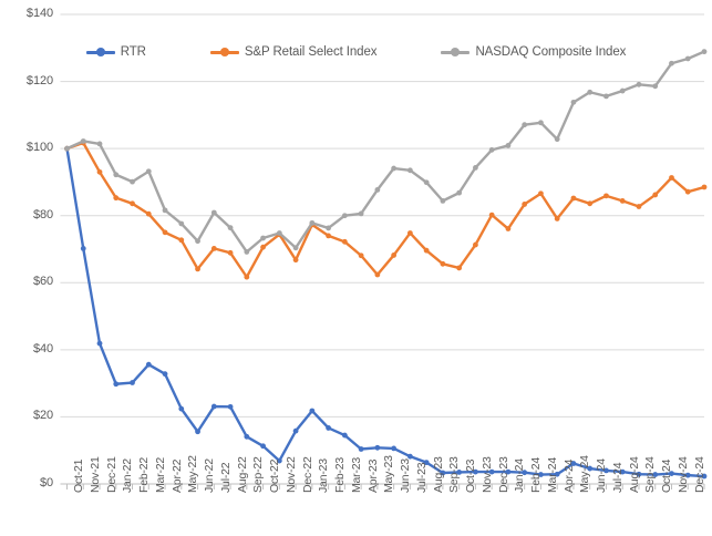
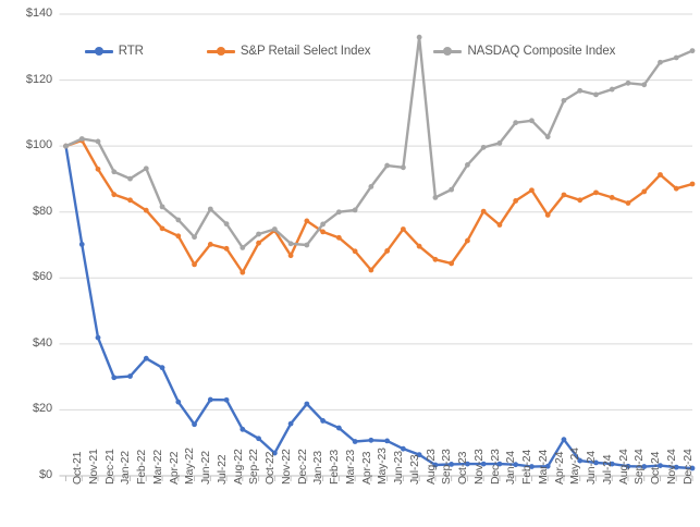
NASDAQ Composite Index/Jan-23: $78 -> $70
NASDAQ Composite Index/Aug-23: $90 -> $133
RTR/May-24: $6 -> $11
